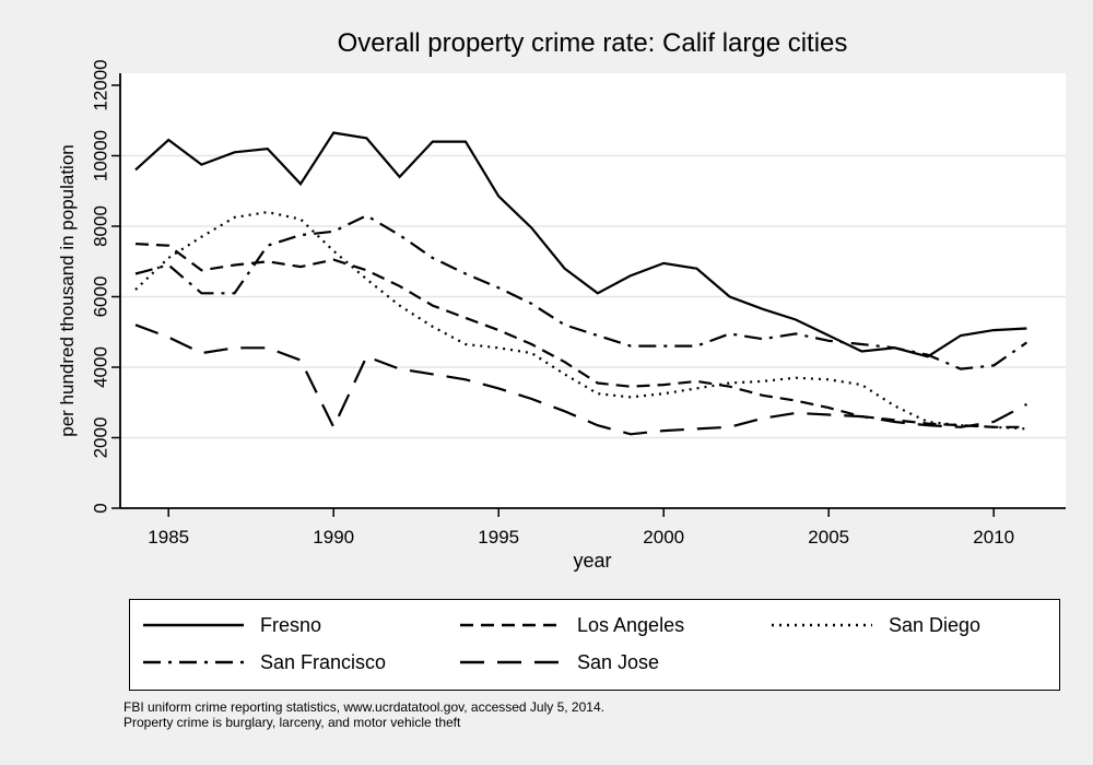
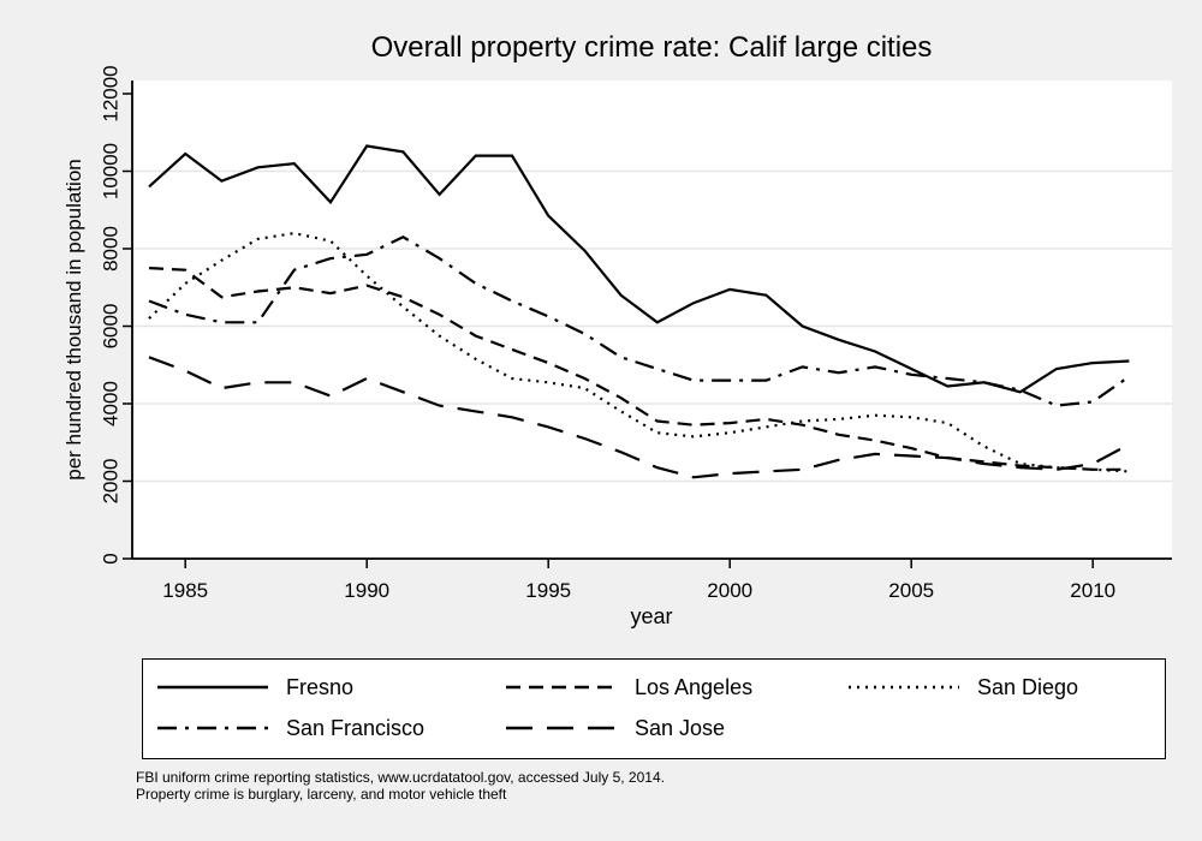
San Francisco/1985: 6900 -> 6300
San Jose/1990: 2300 -> 4600
